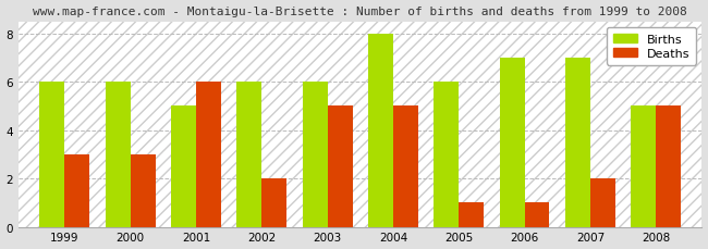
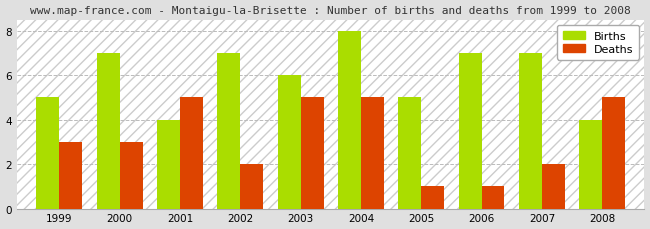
Births/1999: 6 -> 5
Births/2000: 6 -> 7
Births/2001: 5 -> 4
Deaths/2001: 6 -> 5
Births/2002: 6 -> 7
Births/2005: 6 -> 5
Births/2008: 5 -> 4
